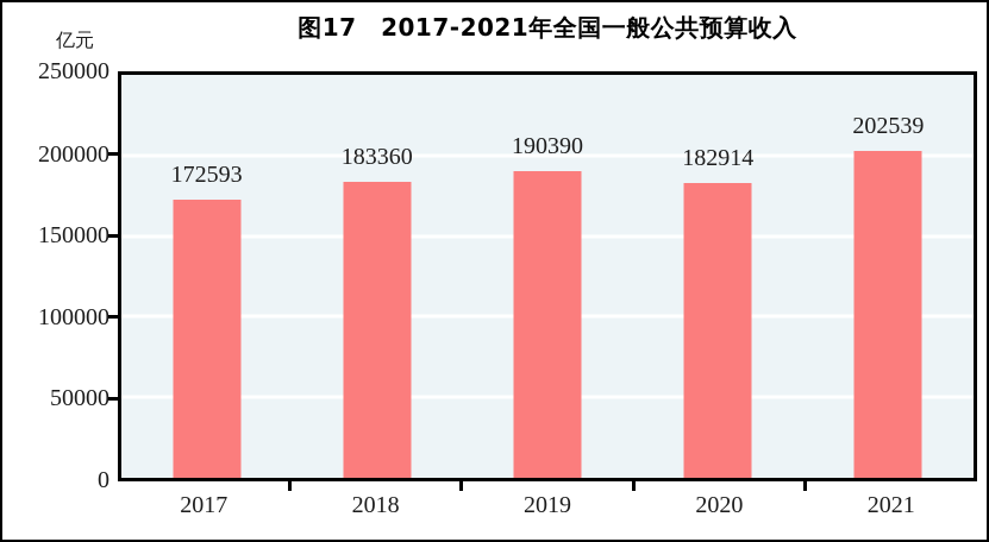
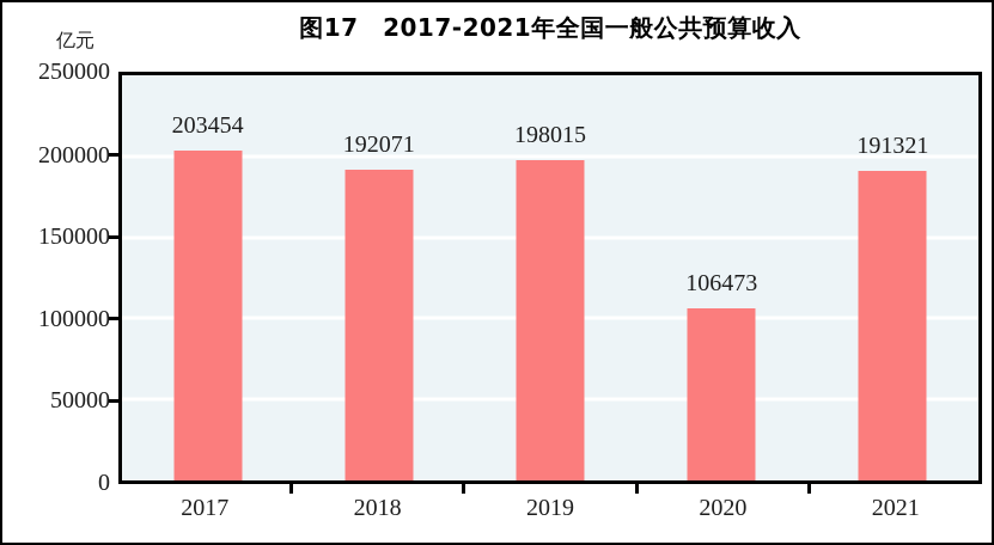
2017: 172593 -> 203454
2018: 183360 -> 192071
2019: 190390 -> 198015
2020: 182914 -> 106473
2021: 202539 -> 191321
